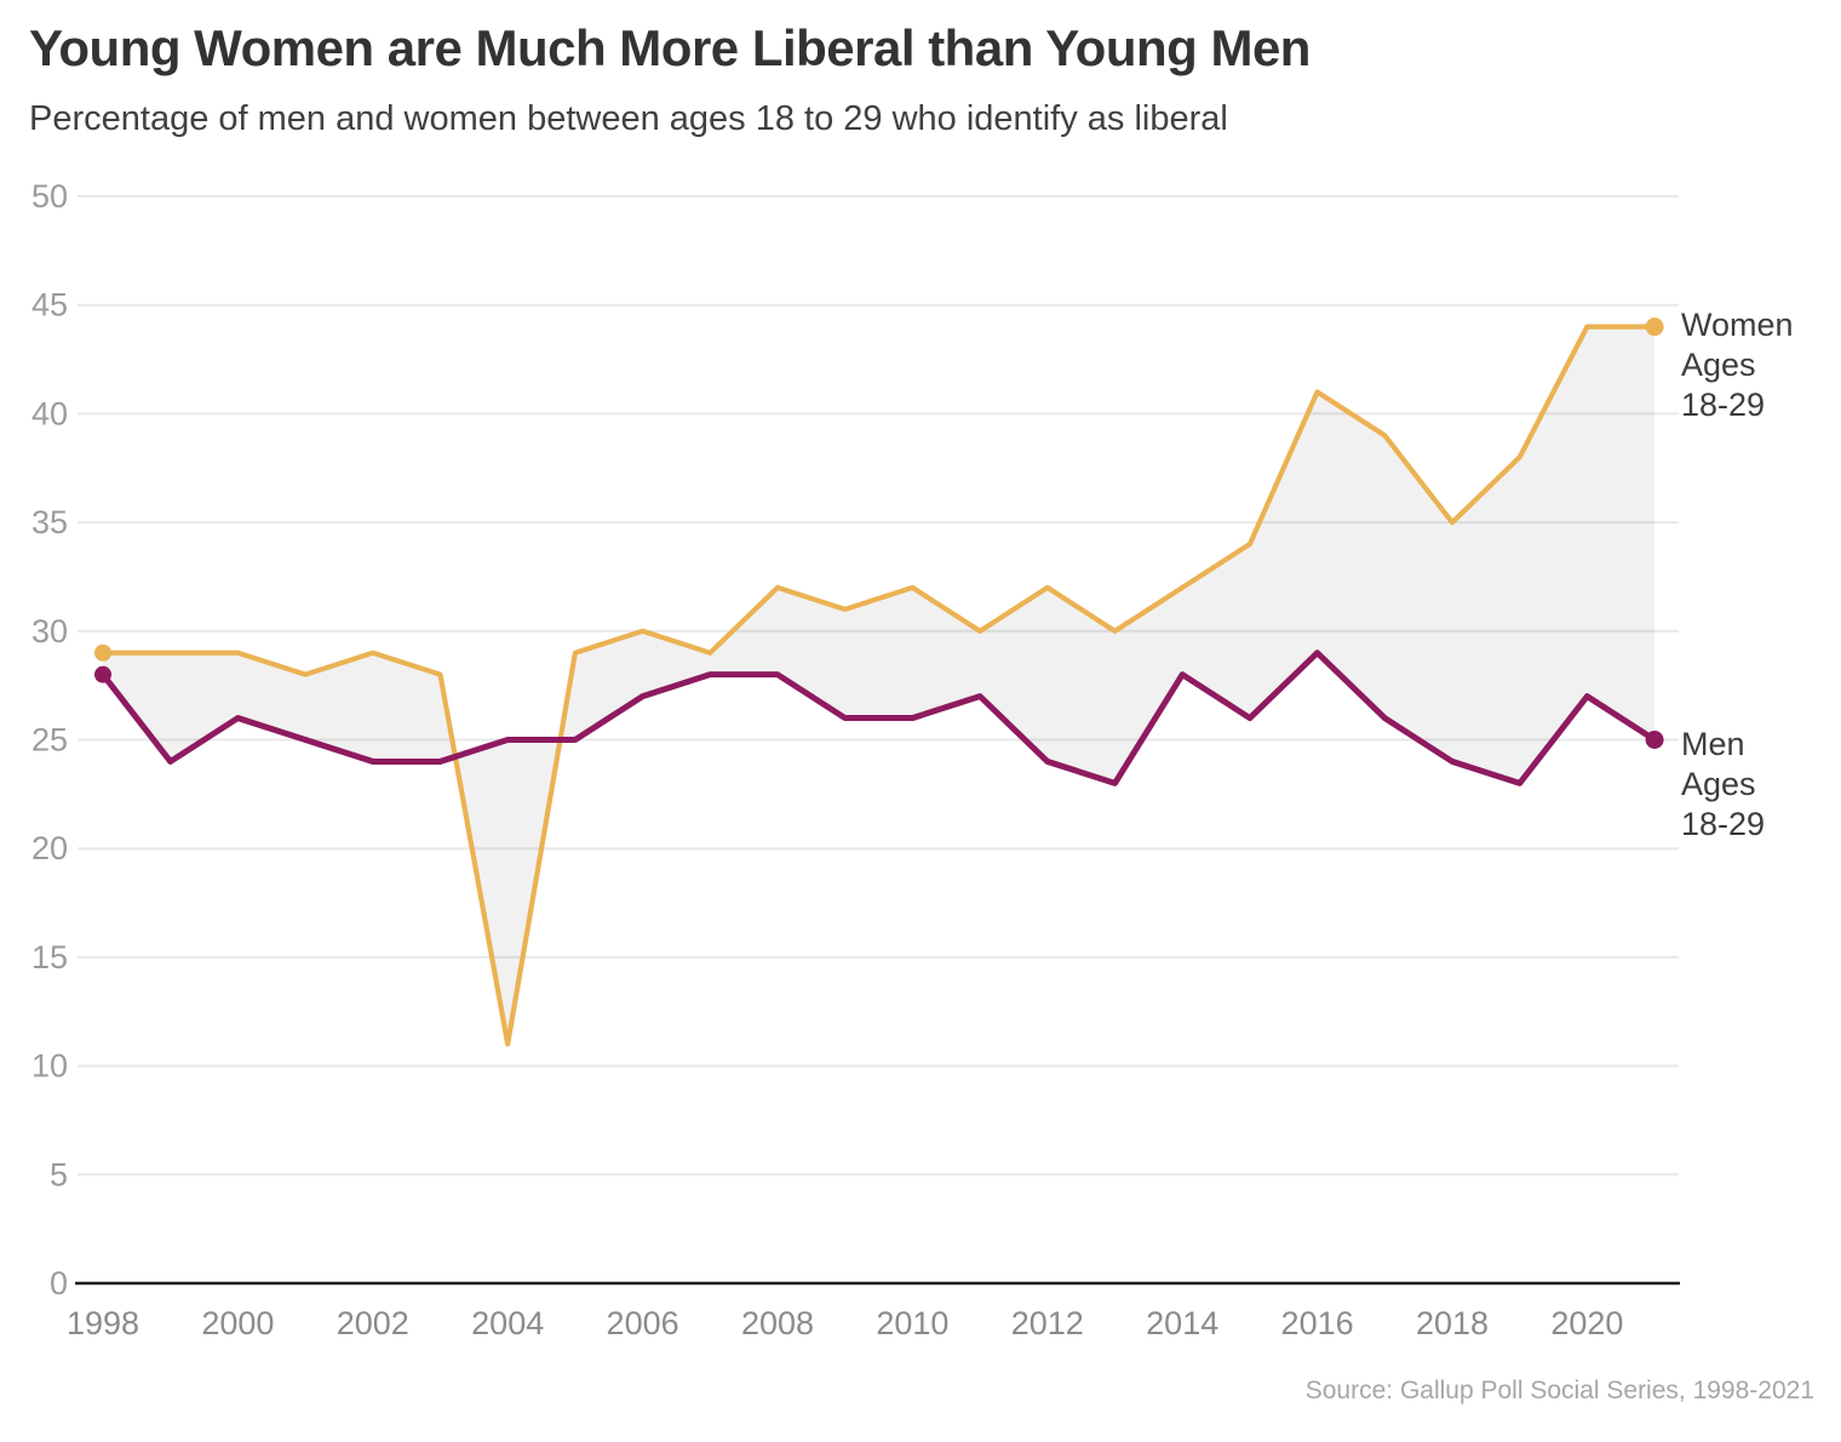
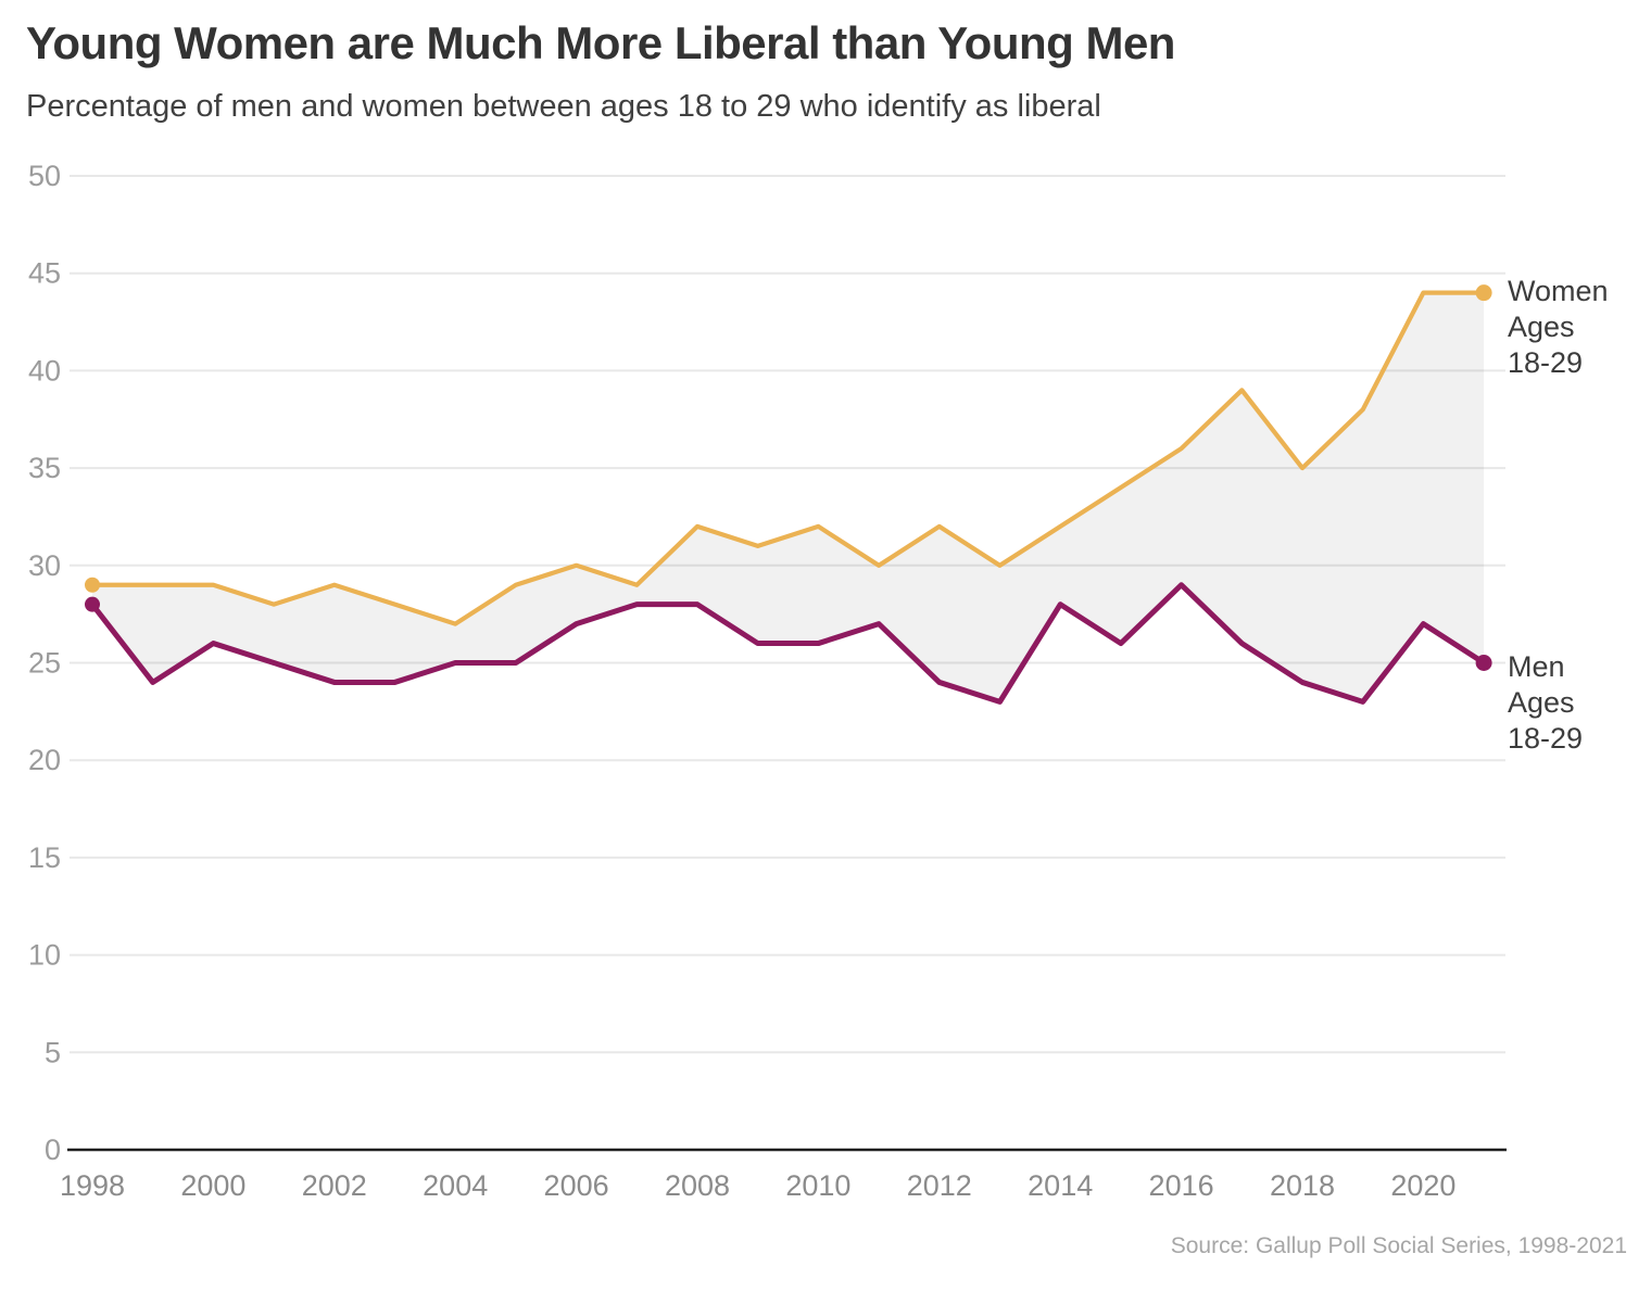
Women Ages 18-29/2004: 11 -> 27
Women Ages 18-29/2016: 41 -> 36
